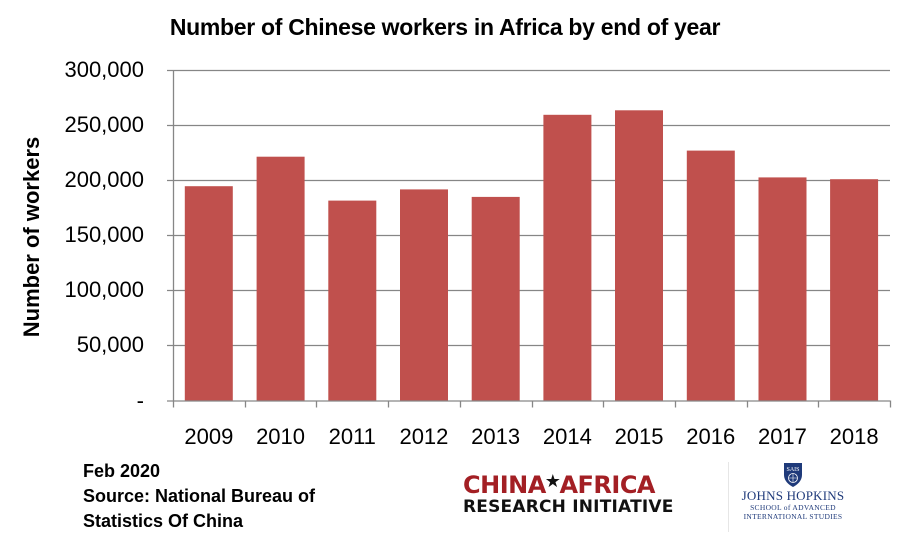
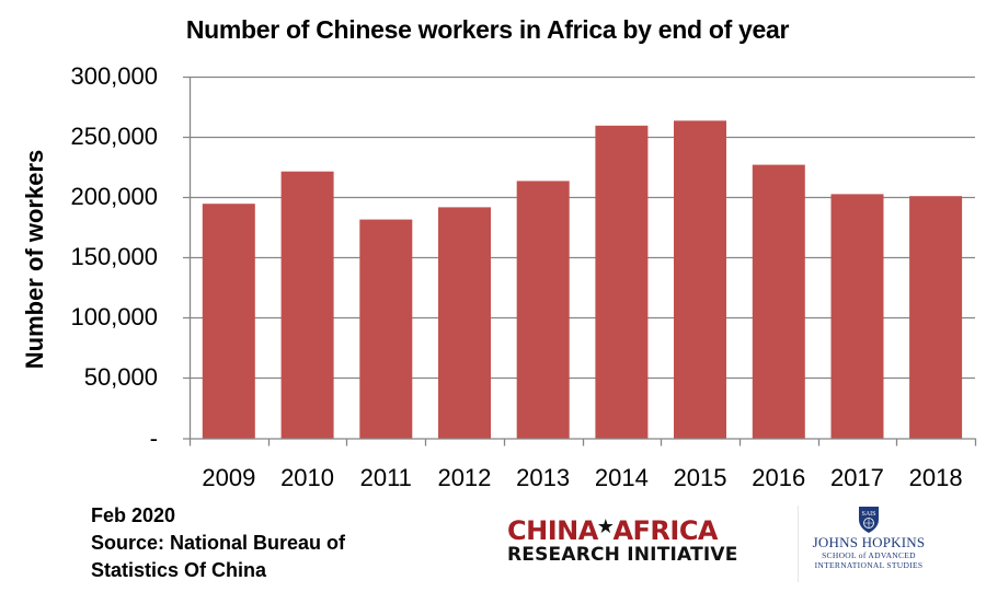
2013: 185000 -> 214000
